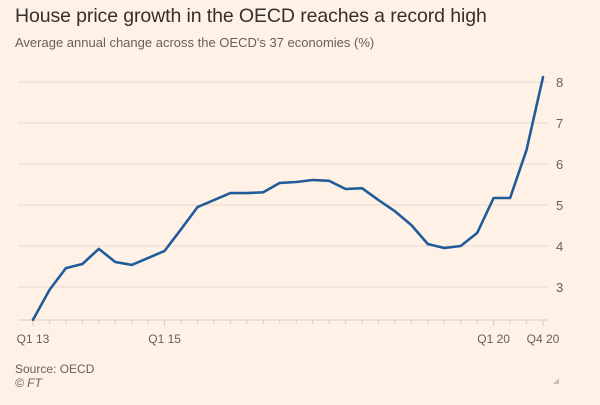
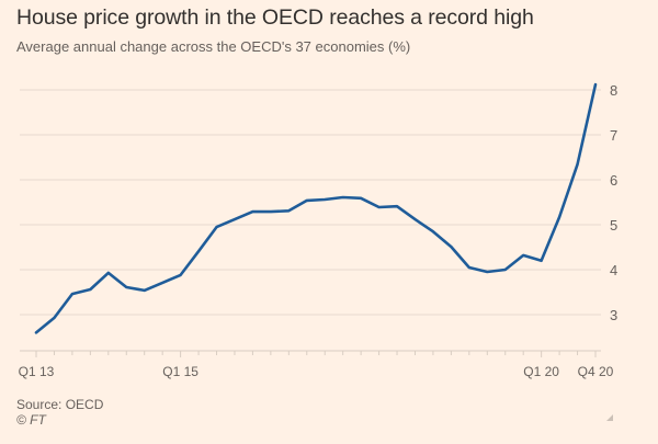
Q1 13: 2.2 -> 2.6
Q1 20: 5.2 -> 4.2
